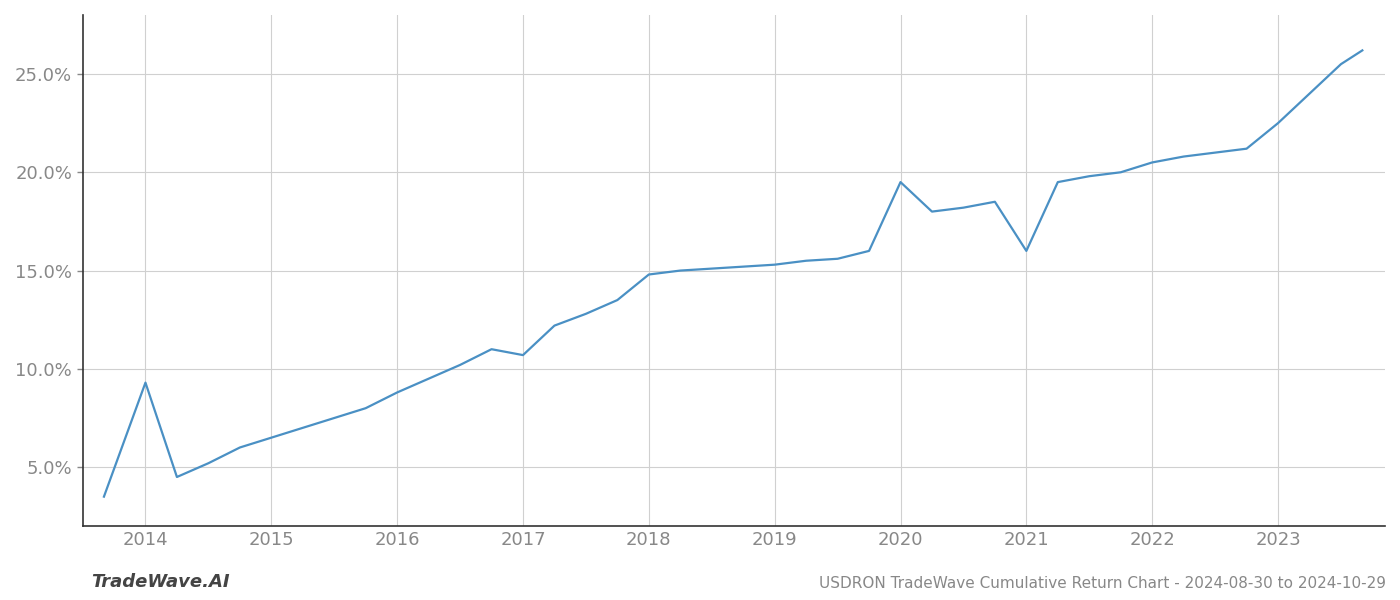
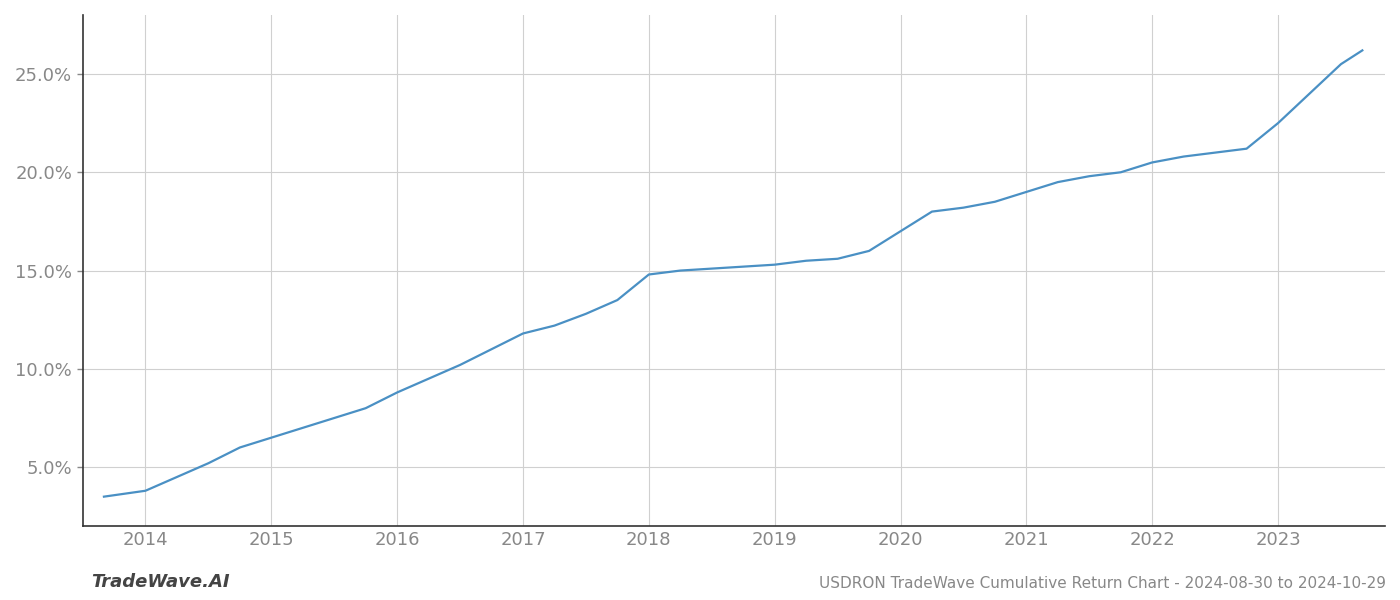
2014: 9.3% -> 3.8%
2017: 10.7% -> 11.8%
2020: 19.5% -> 17.0%
2021: 16.0% -> 19.0%
